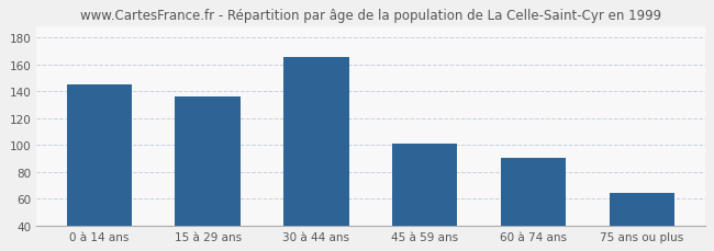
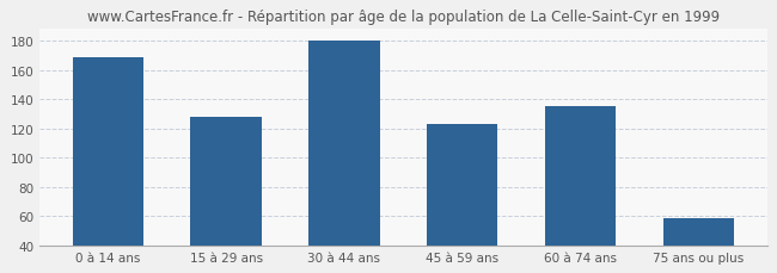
0 à 14 ans: 145 -> 169
15 à 29 ans: 136 -> 128
30 à 44 ans: 165 -> 180
45 à 59 ans: 101 -> 123
60 à 74 ans: 90 -> 135
75 ans ou plus: 64 -> 59
